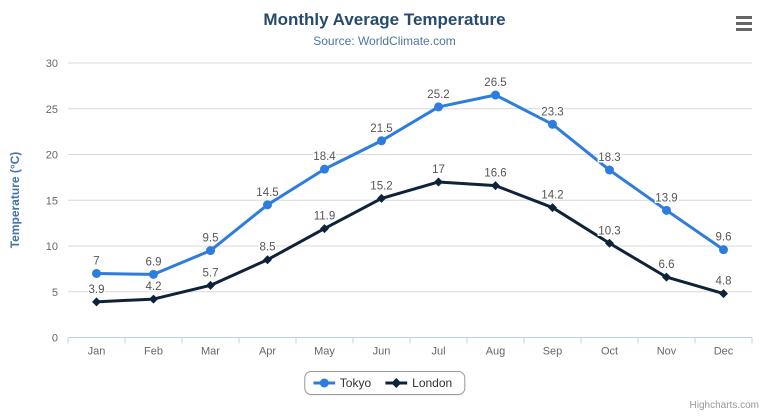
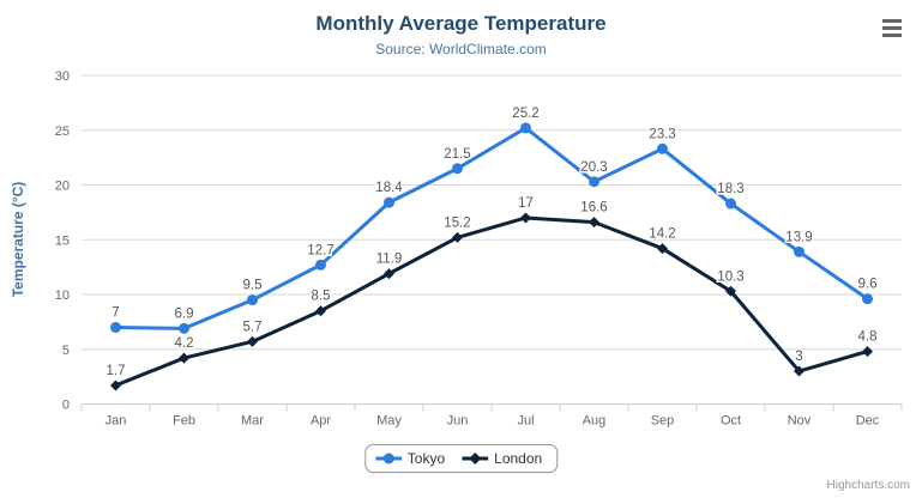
London/Jan: 3.9 -> 1.7
Tokyo/Apr: 14.5 -> 12.7
Tokyo/Aug: 26.5 -> 20.3
London/Nov: 6.6 -> 3
